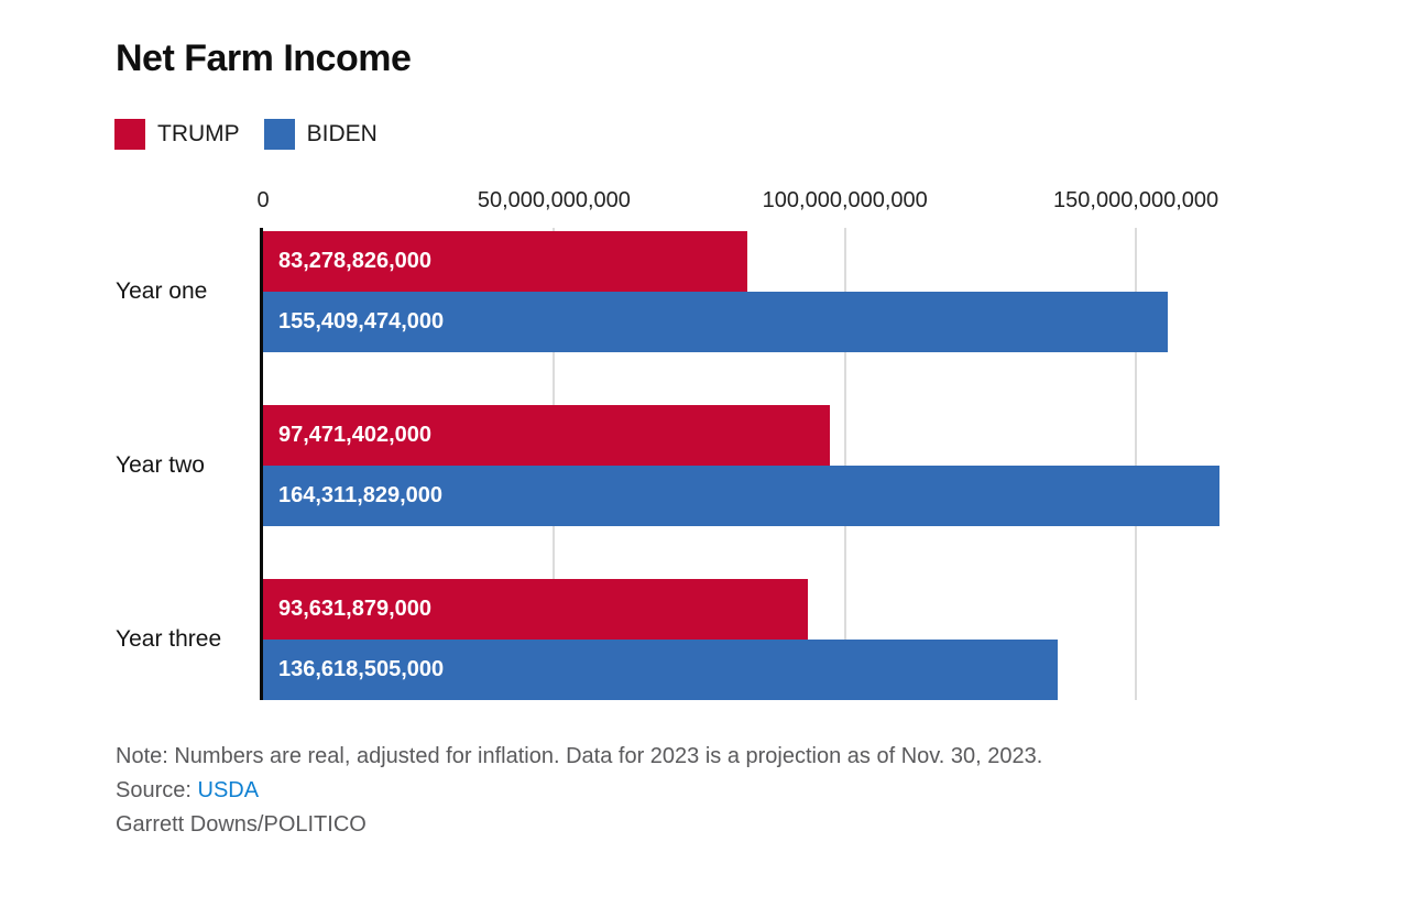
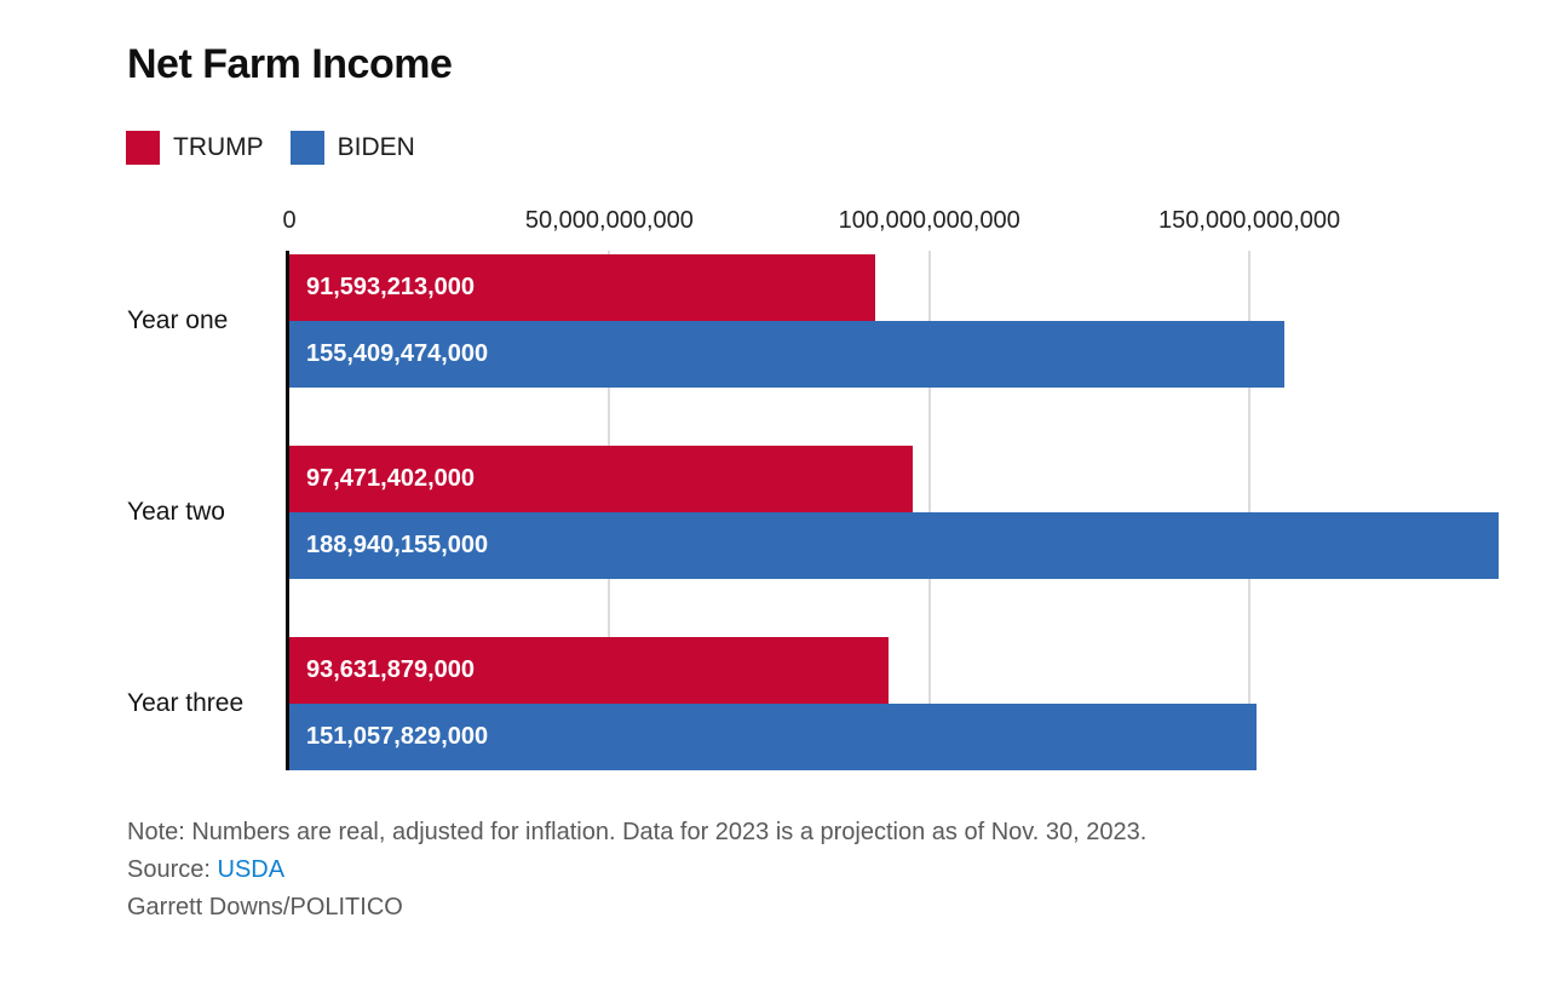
TRUMP/Year one: 83,278,826,000 -> 91,593,213,000
BIDEN/Year two: 164,311,829,000 -> 188,940,155,000
BIDEN/Year three: 136,618,505,000 -> 151,057,829,000
